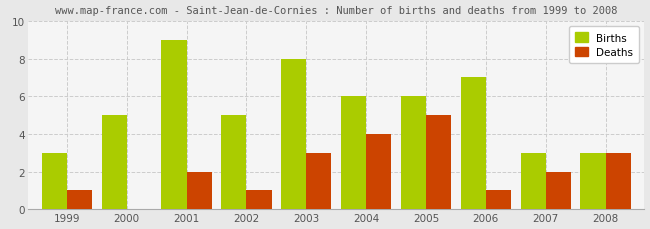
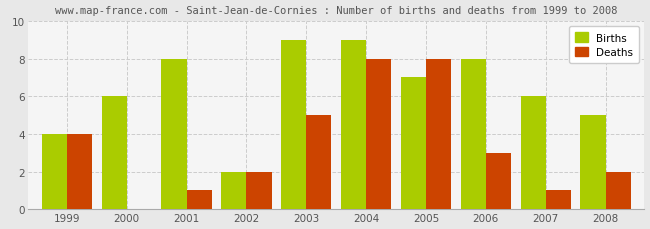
Births/1999: 3 -> 4
Deaths/1999: 1 -> 4
Births/2000: 5 -> 6
Births/2001: 9 -> 8
Deaths/2001: 2 -> 1
Births/2002: 5 -> 2
Deaths/2002: 1 -> 2
Births/2003: 8 -> 9
Deaths/2003: 3 -> 5
Births/2004: 6 -> 9
Deaths/2004: 4 -> 8
Births/2005: 6 -> 7
Deaths/2005: 5 -> 8
Births/2006: 7 -> 8
Deaths/2006: 1 -> 3
Births/2007: 3 -> 6
Deaths/2007: 2 -> 1
Births/2008: 3 -> 5
Deaths/2008: 3 -> 2
